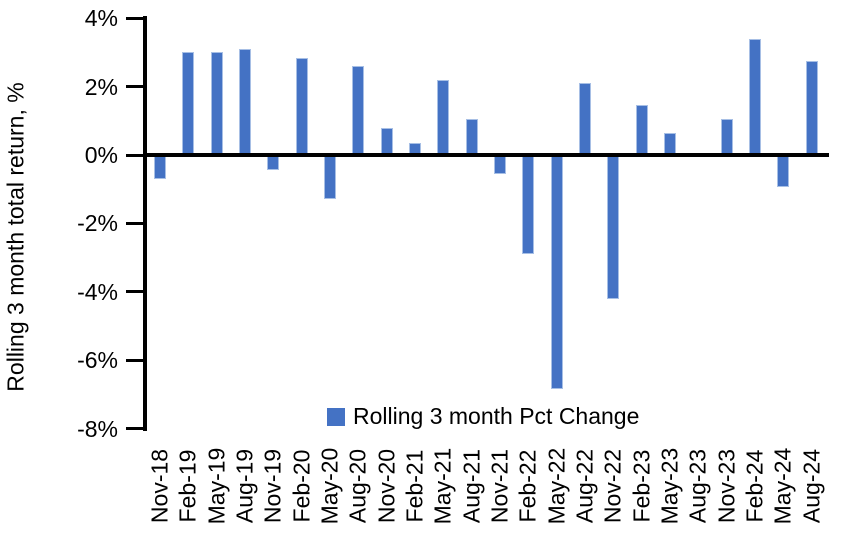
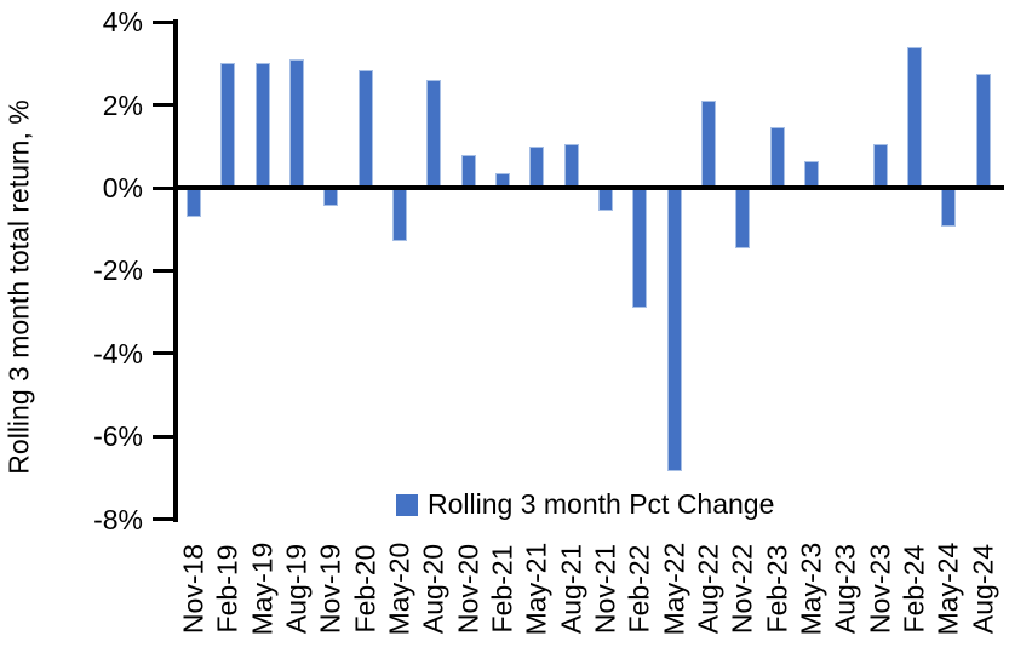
May-21: 2.2% -> 1.0%
Nov-22: -4.2% -> -1.4%
